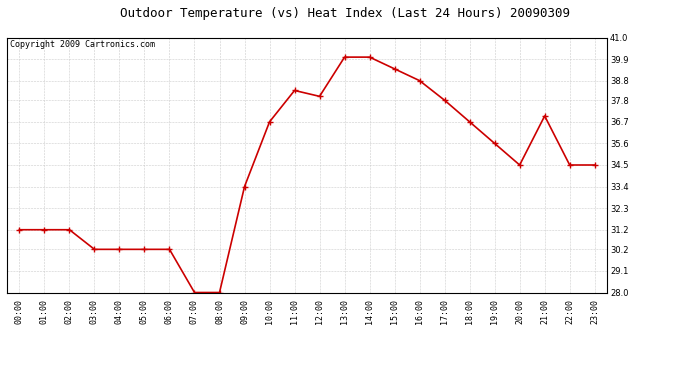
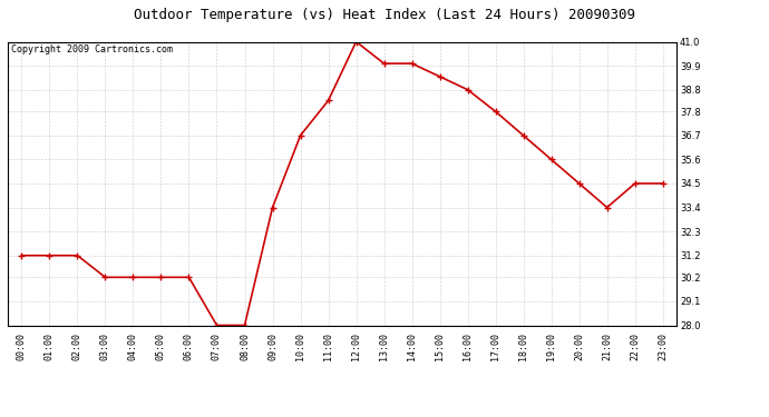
12:00: 38.0 -> 41.0
21:00: 37.0 -> 33.4
